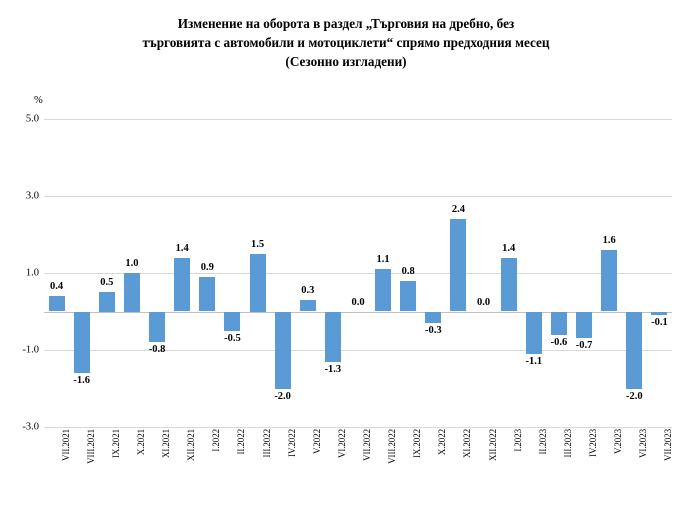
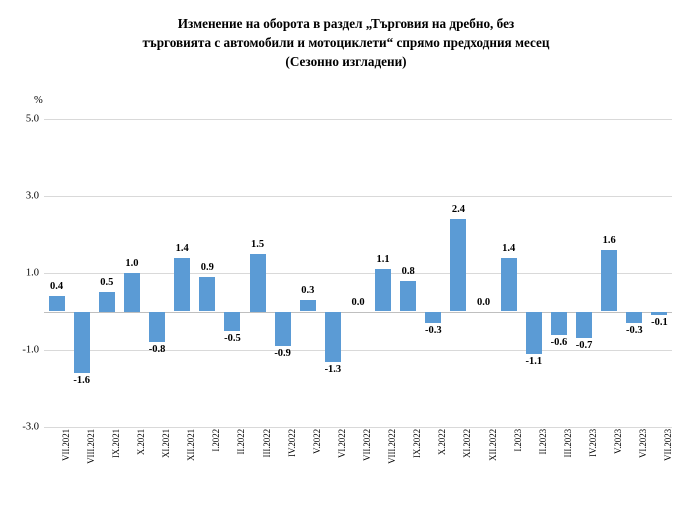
IV.2022: -2.0 -> -0.9
VI.2023: -2.0 -> -0.3
